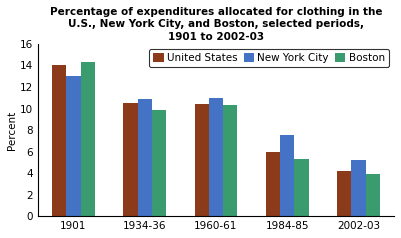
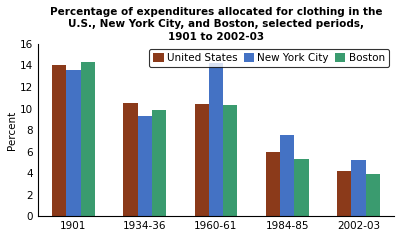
New York City/1901: 13.0 -> 13.6
New York City/1934-36: 10.9 -> 9.3
New York City/1960-61: 11.0 -> 14.2
